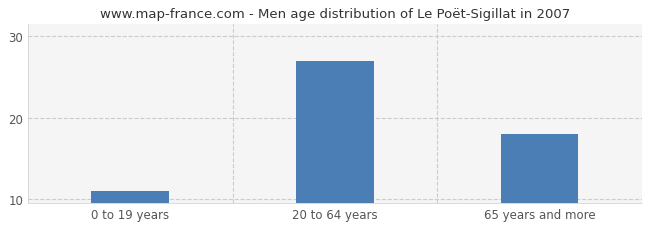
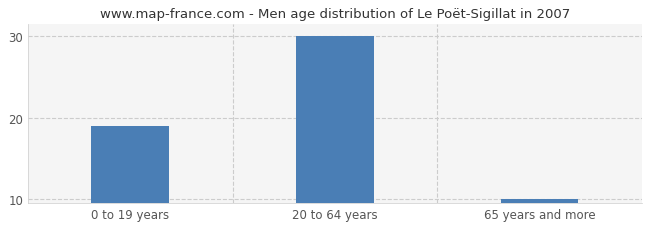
0 to 19 years: 11 -> 19
20 to 64 years: 27 -> 30
65 years and more: 18 -> 10
